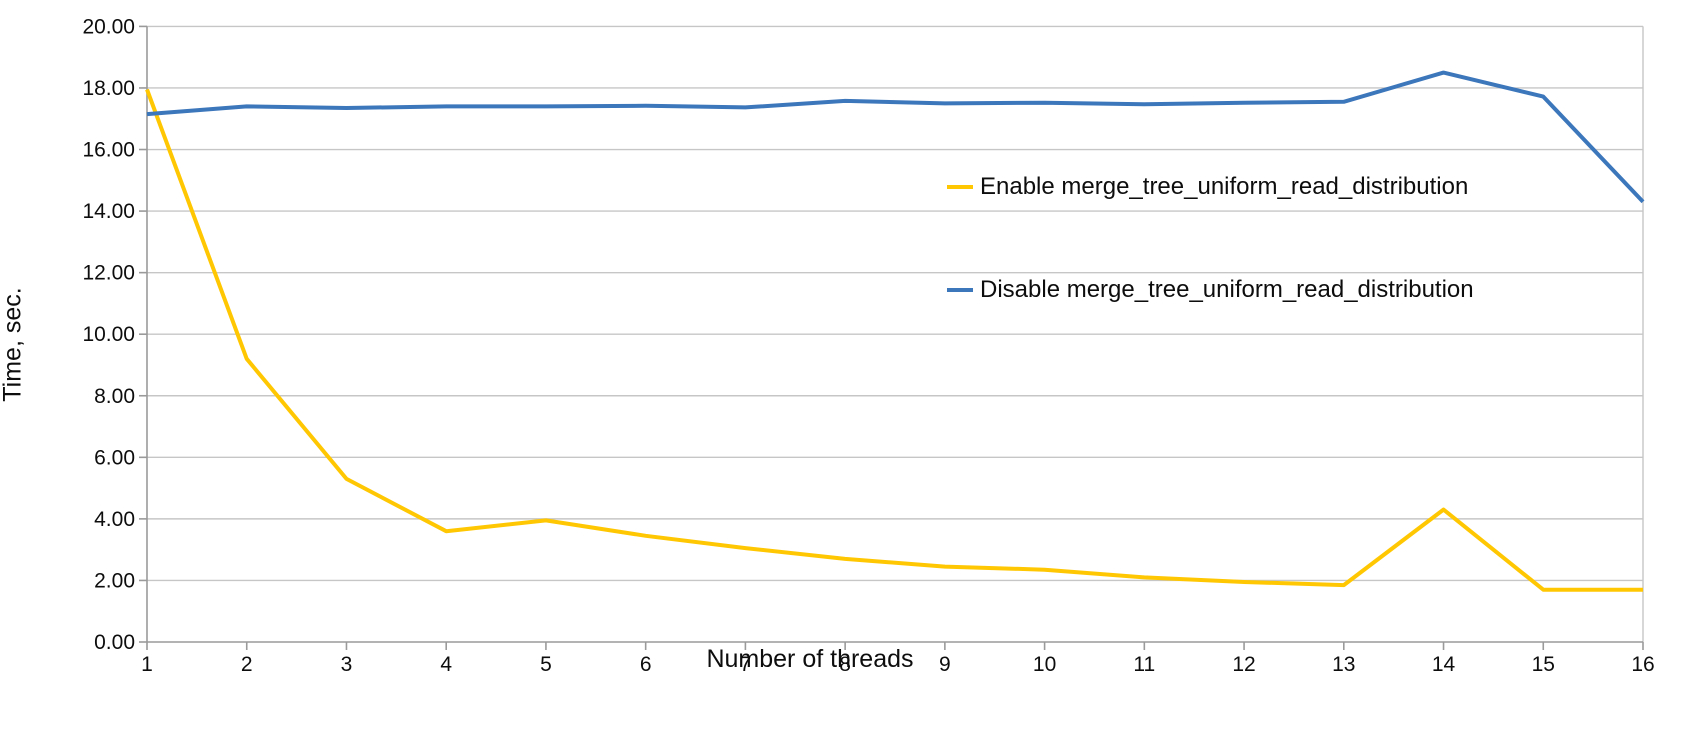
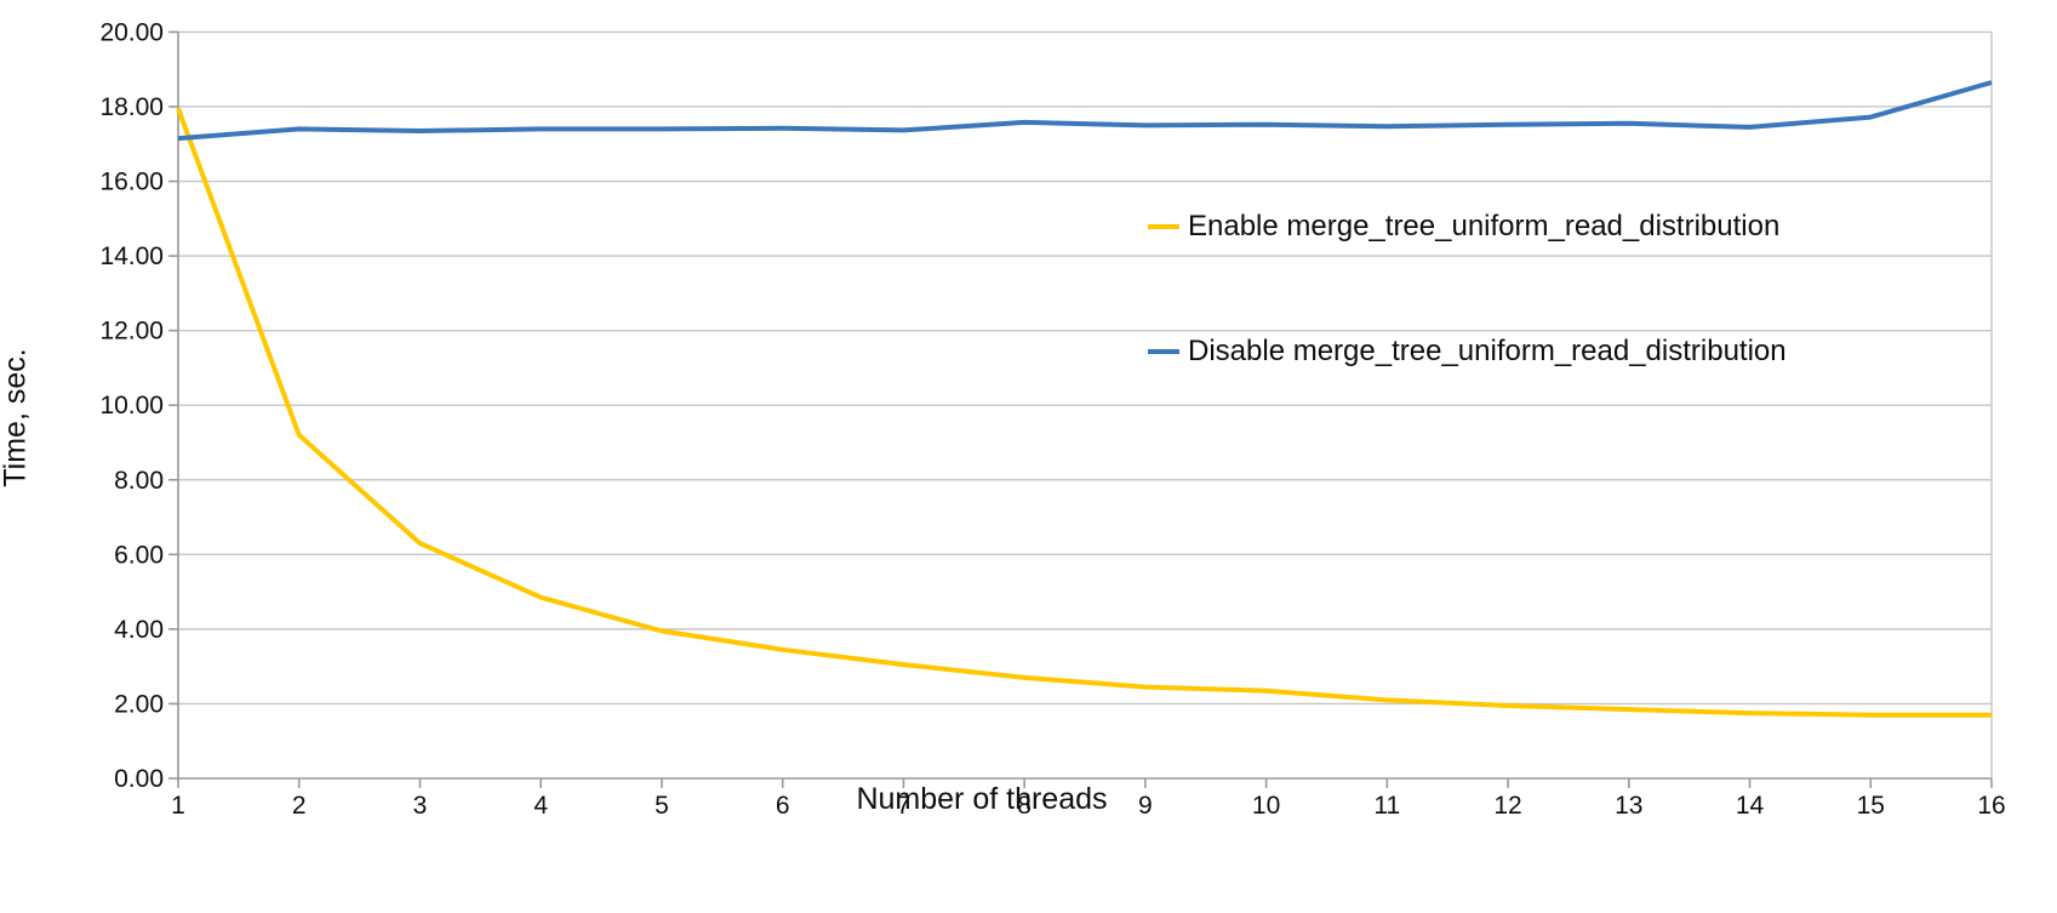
Enable merge_tree_uniform_read_distribution/3: 5.3 -> 6.3
Enable merge_tree_uniform_read_distribution/4: 3.6 -> 4.8
Enable merge_tree_uniform_read_distribution/14: 4.3 -> 1.8
Disable merge_tree_uniform_read_distribution/14: 18.5 -> 17.4
Disable merge_tree_uniform_read_distribution/16: 14.3 -> 18.6
